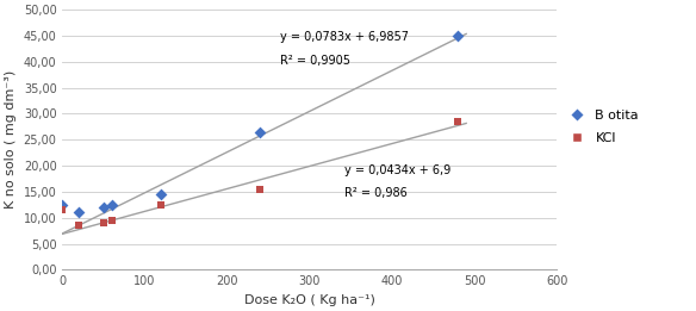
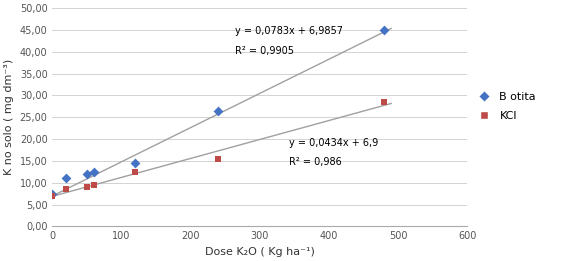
B otita/0: 12,5 -> 7,5
KCl/0: 11,5 -> 7,0
